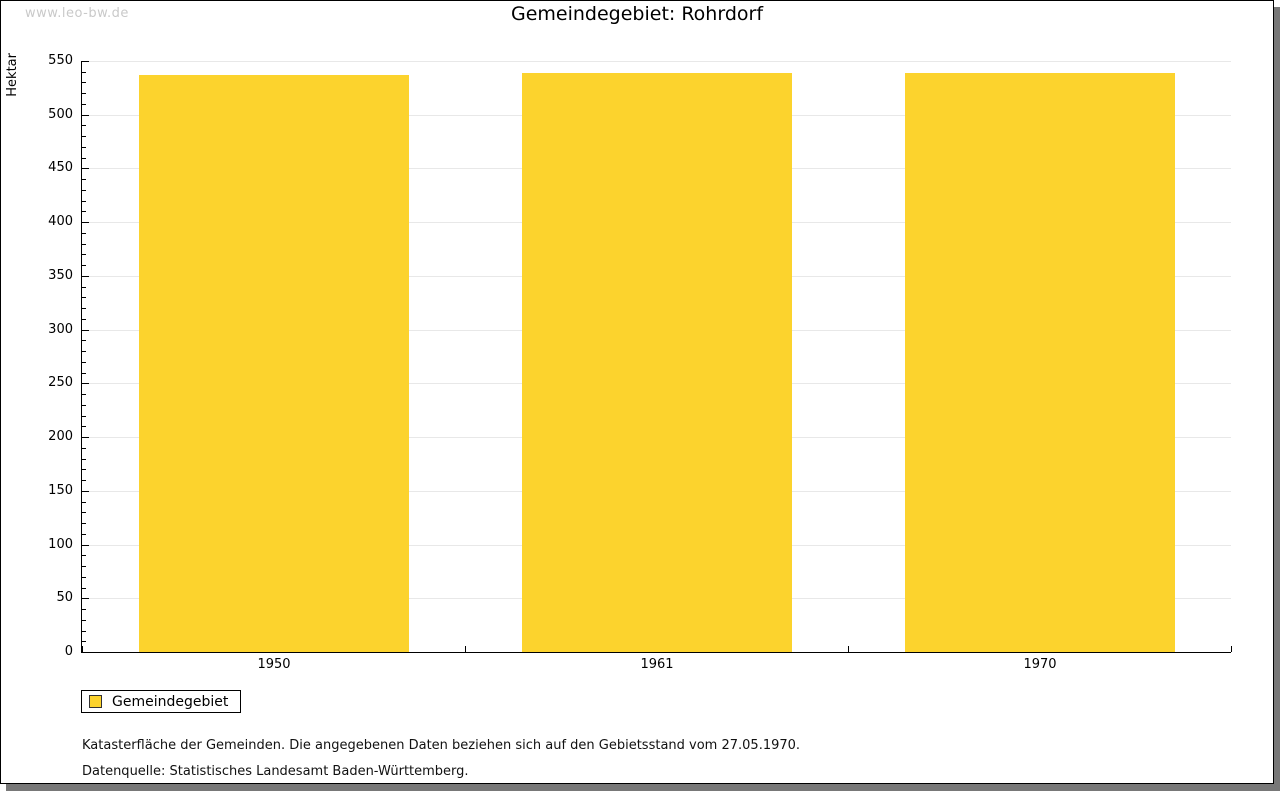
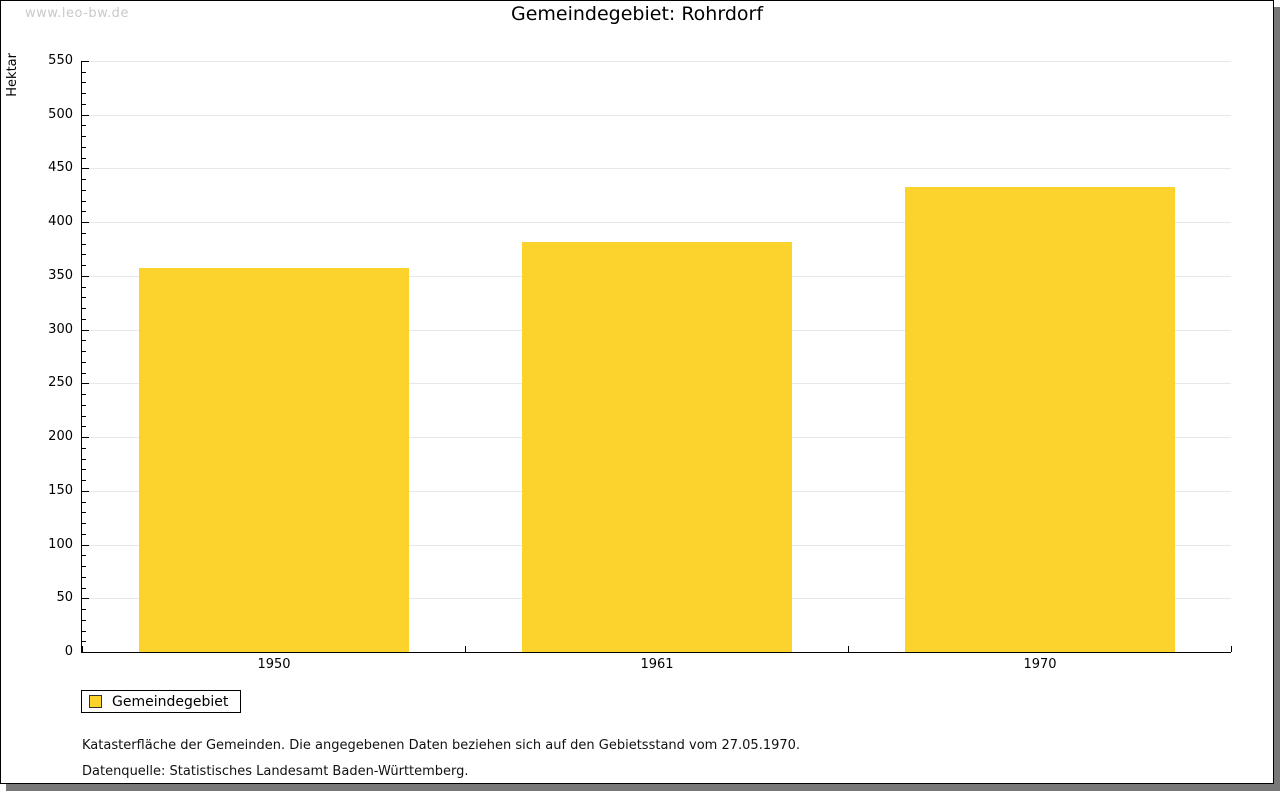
1950: 537 -> 357
1961: 539 -> 382
1970: 539 -> 433
